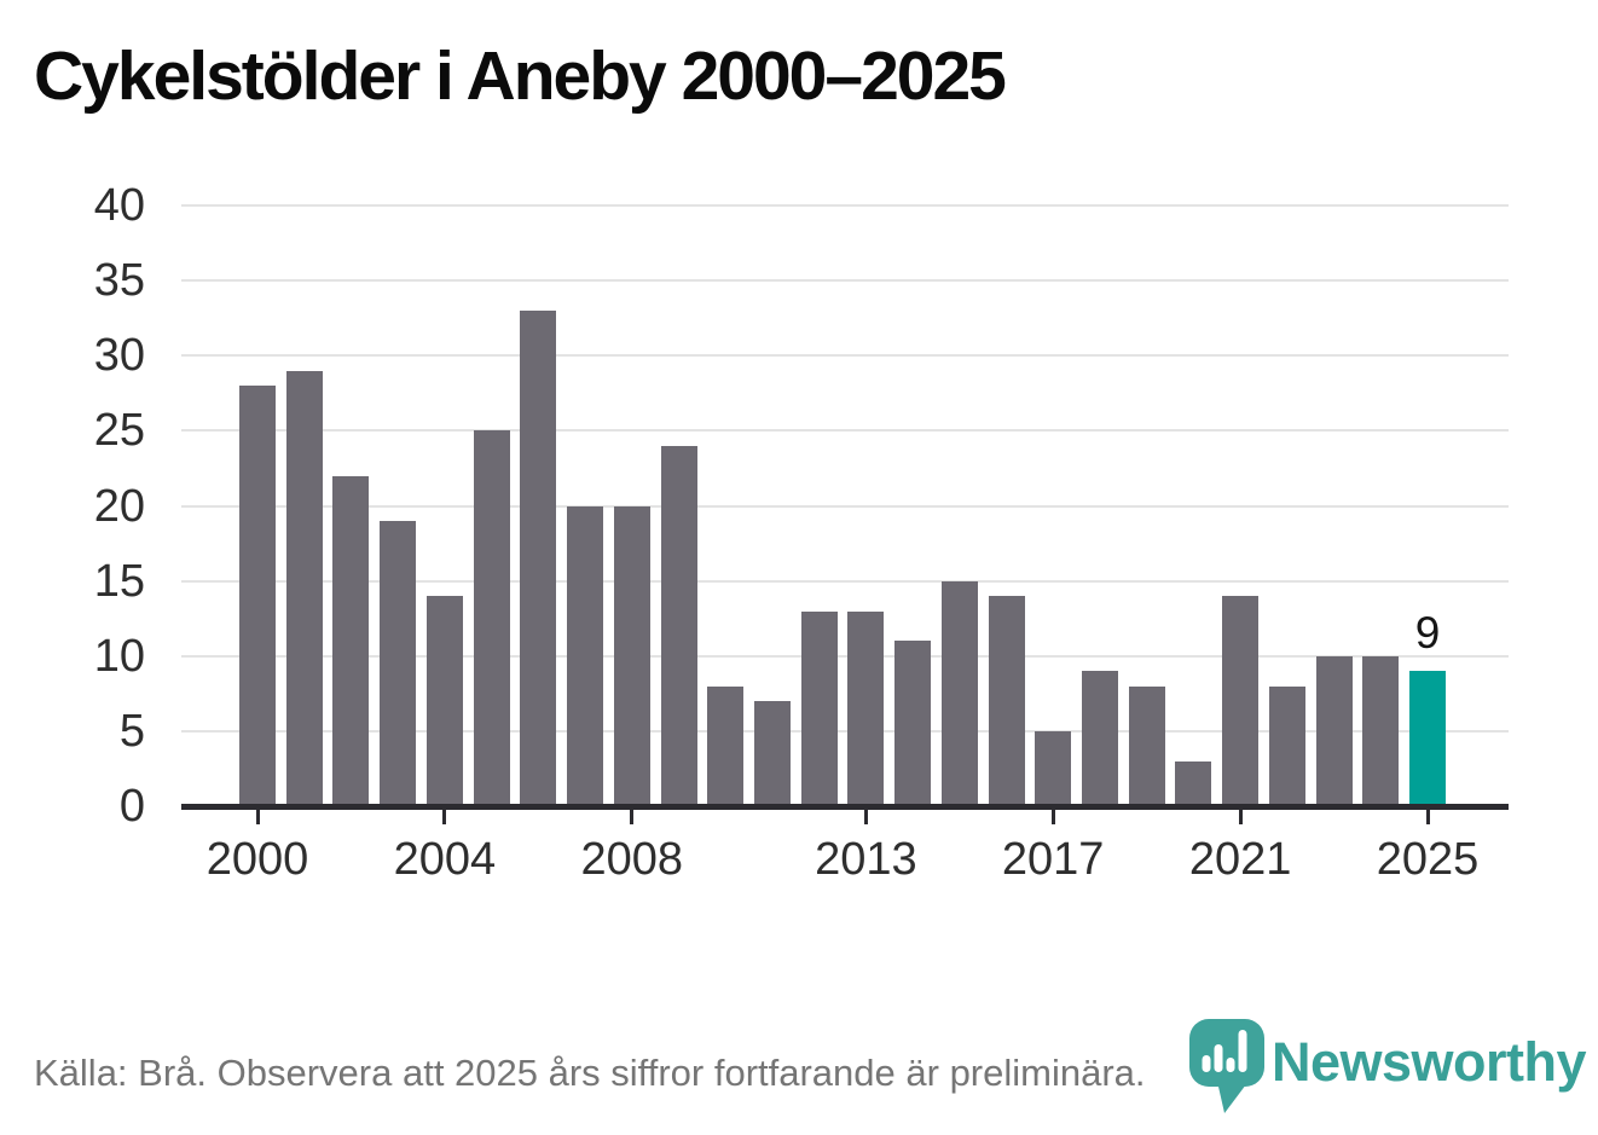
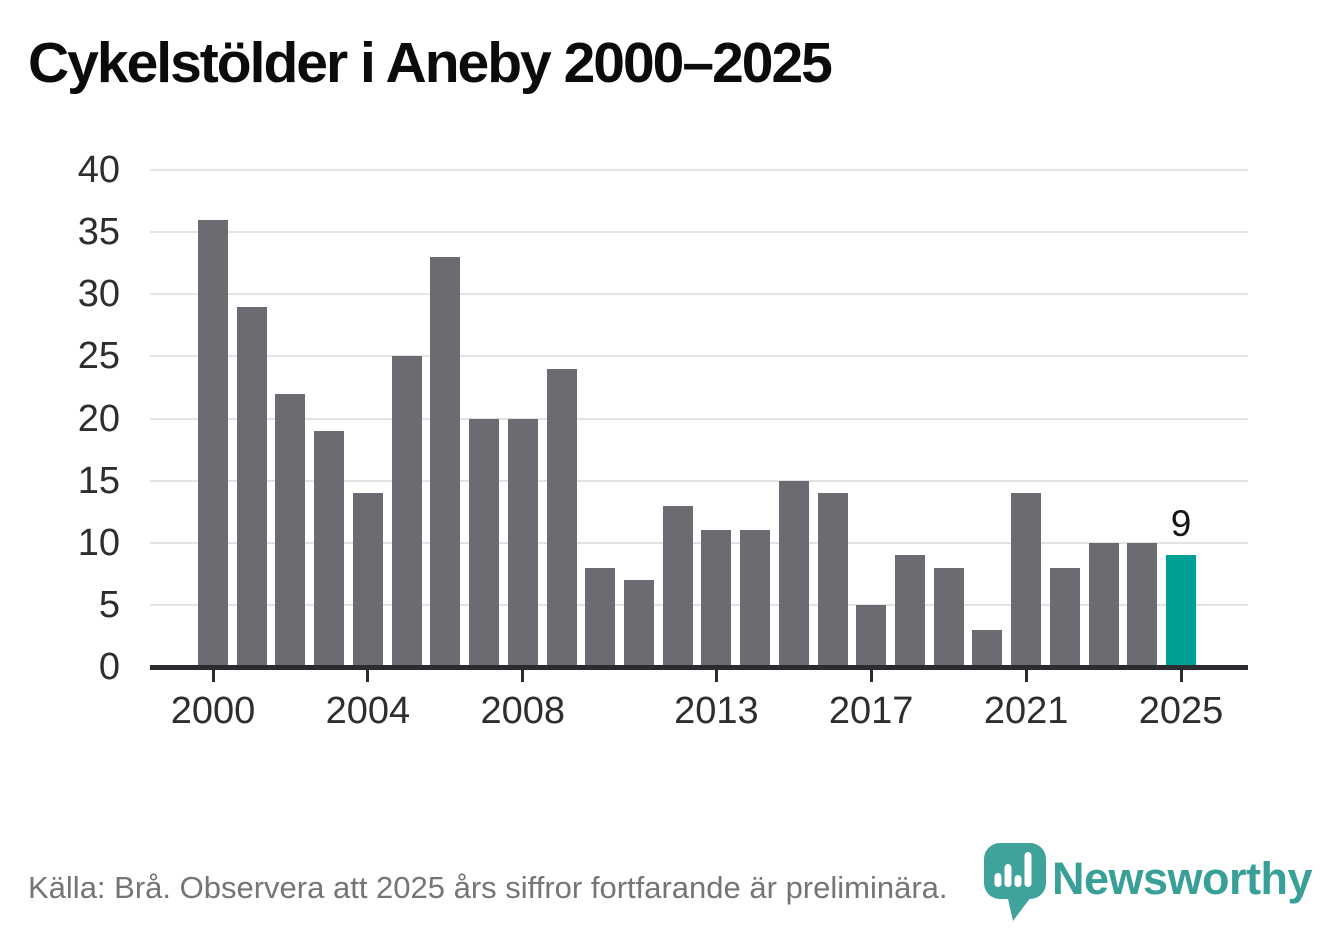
2000: 28 -> 36
2013: 13 -> 11
